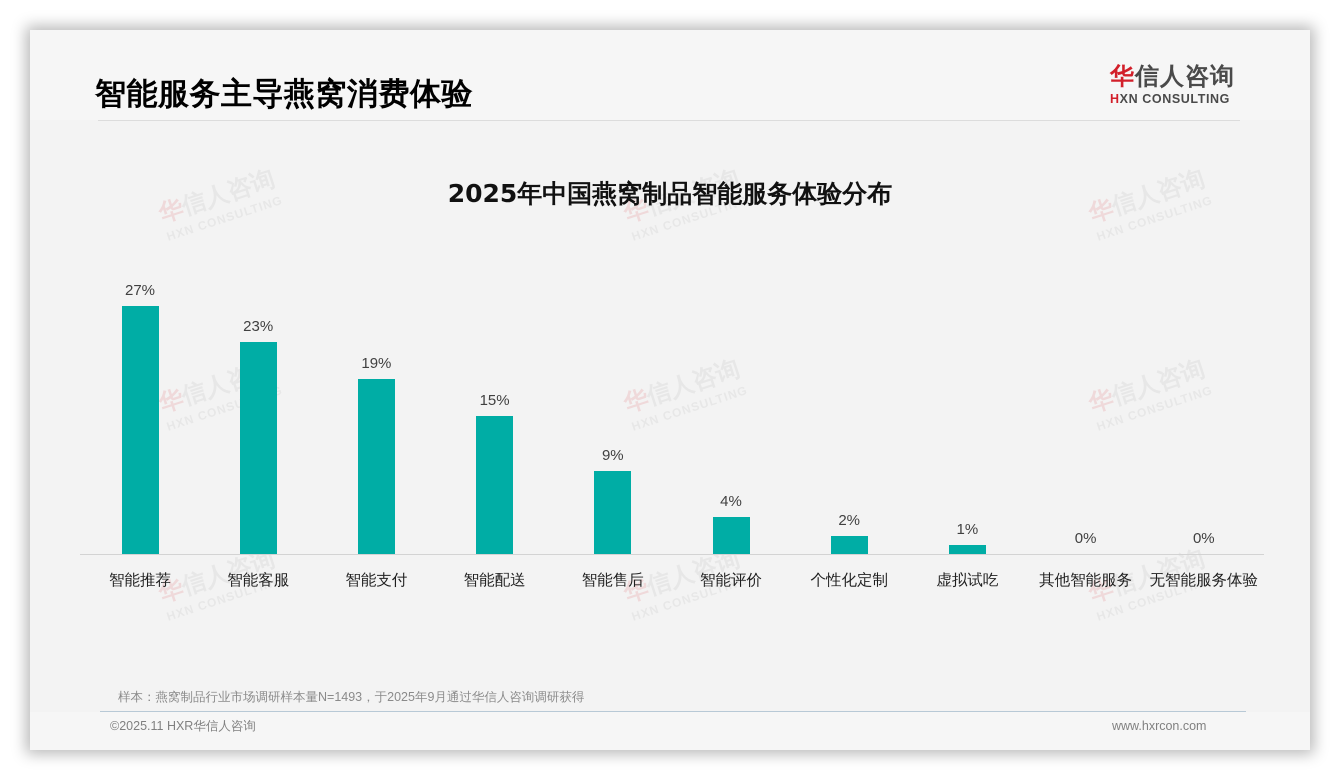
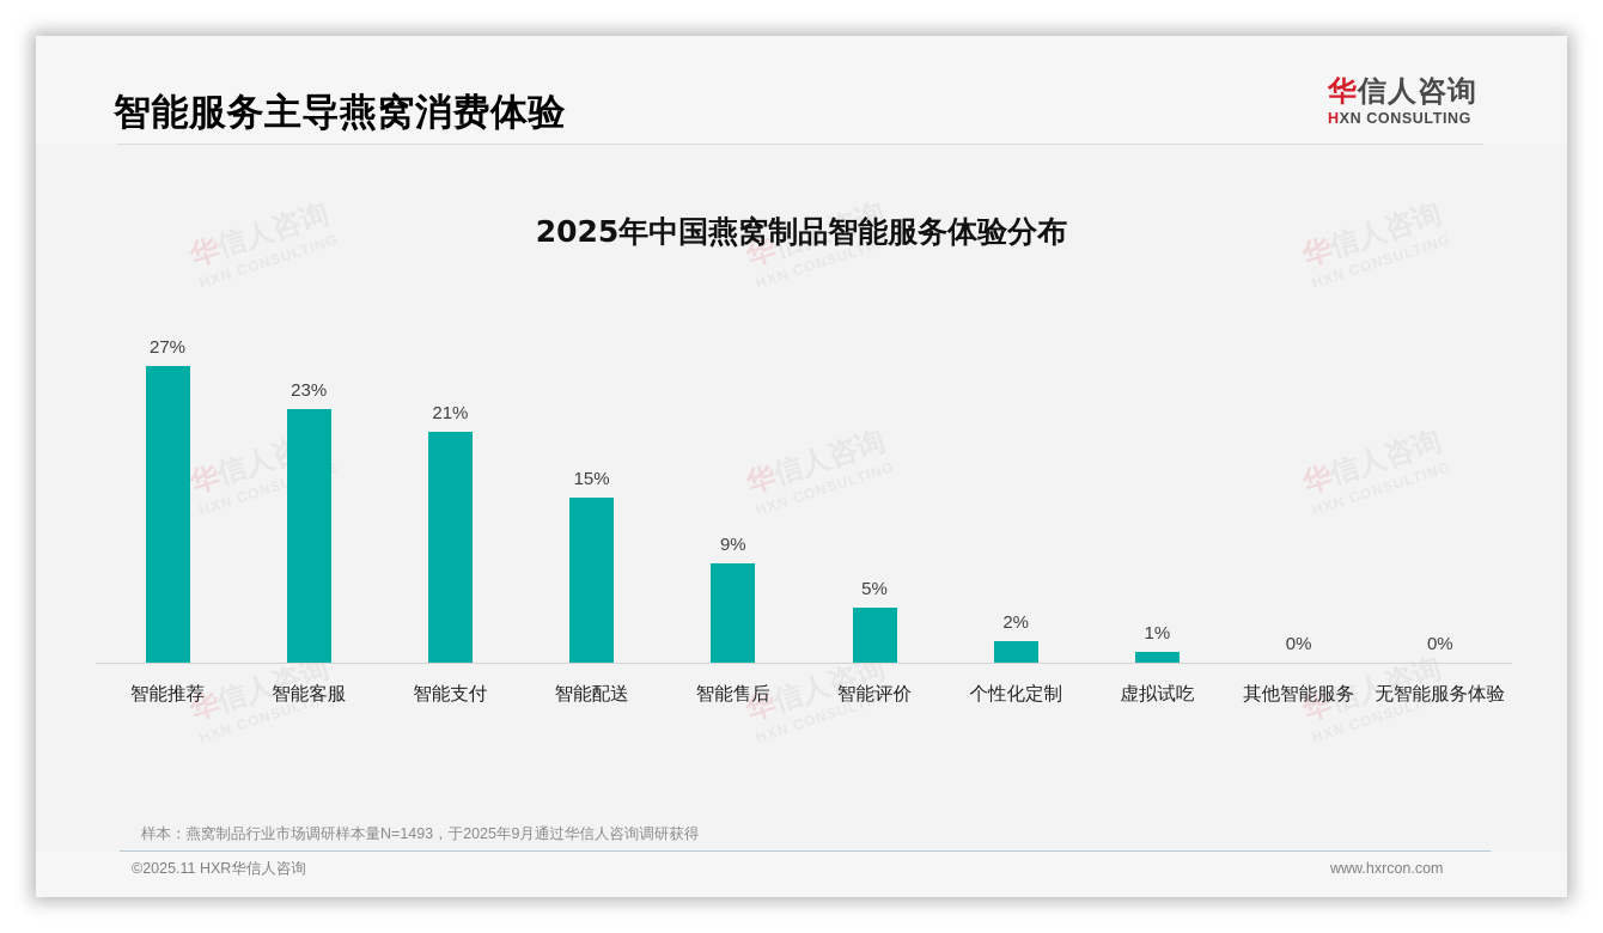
智能支付: 19% -> 21%
智能评价: 4% -> 5%
